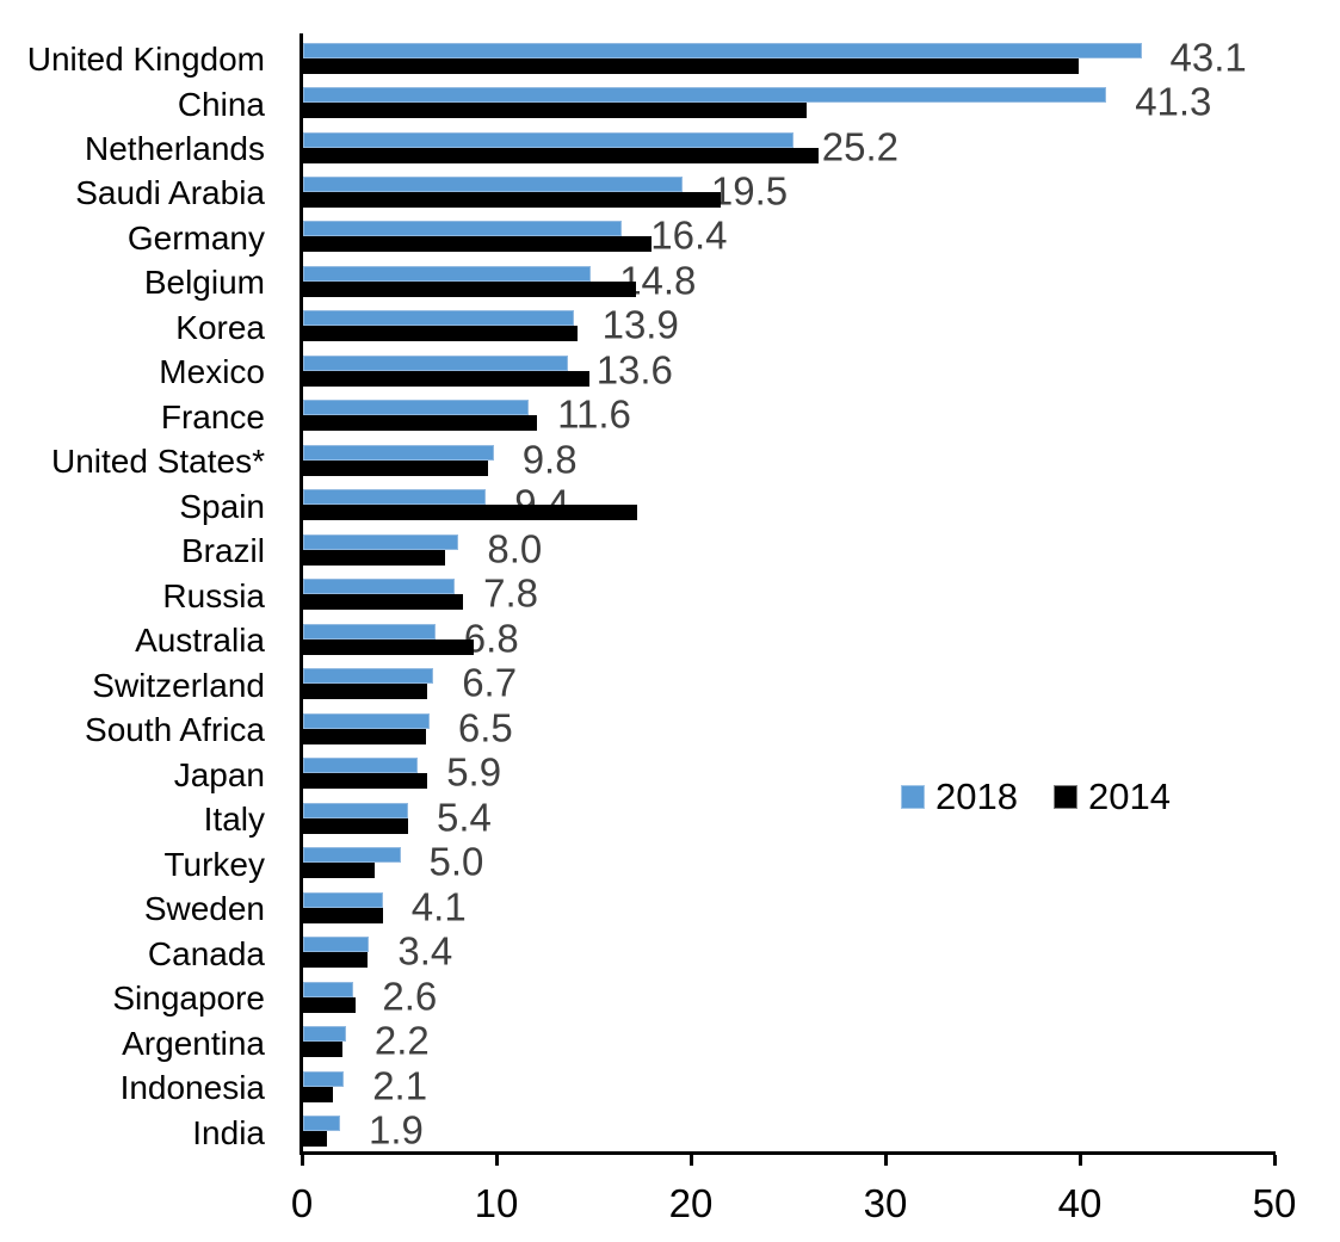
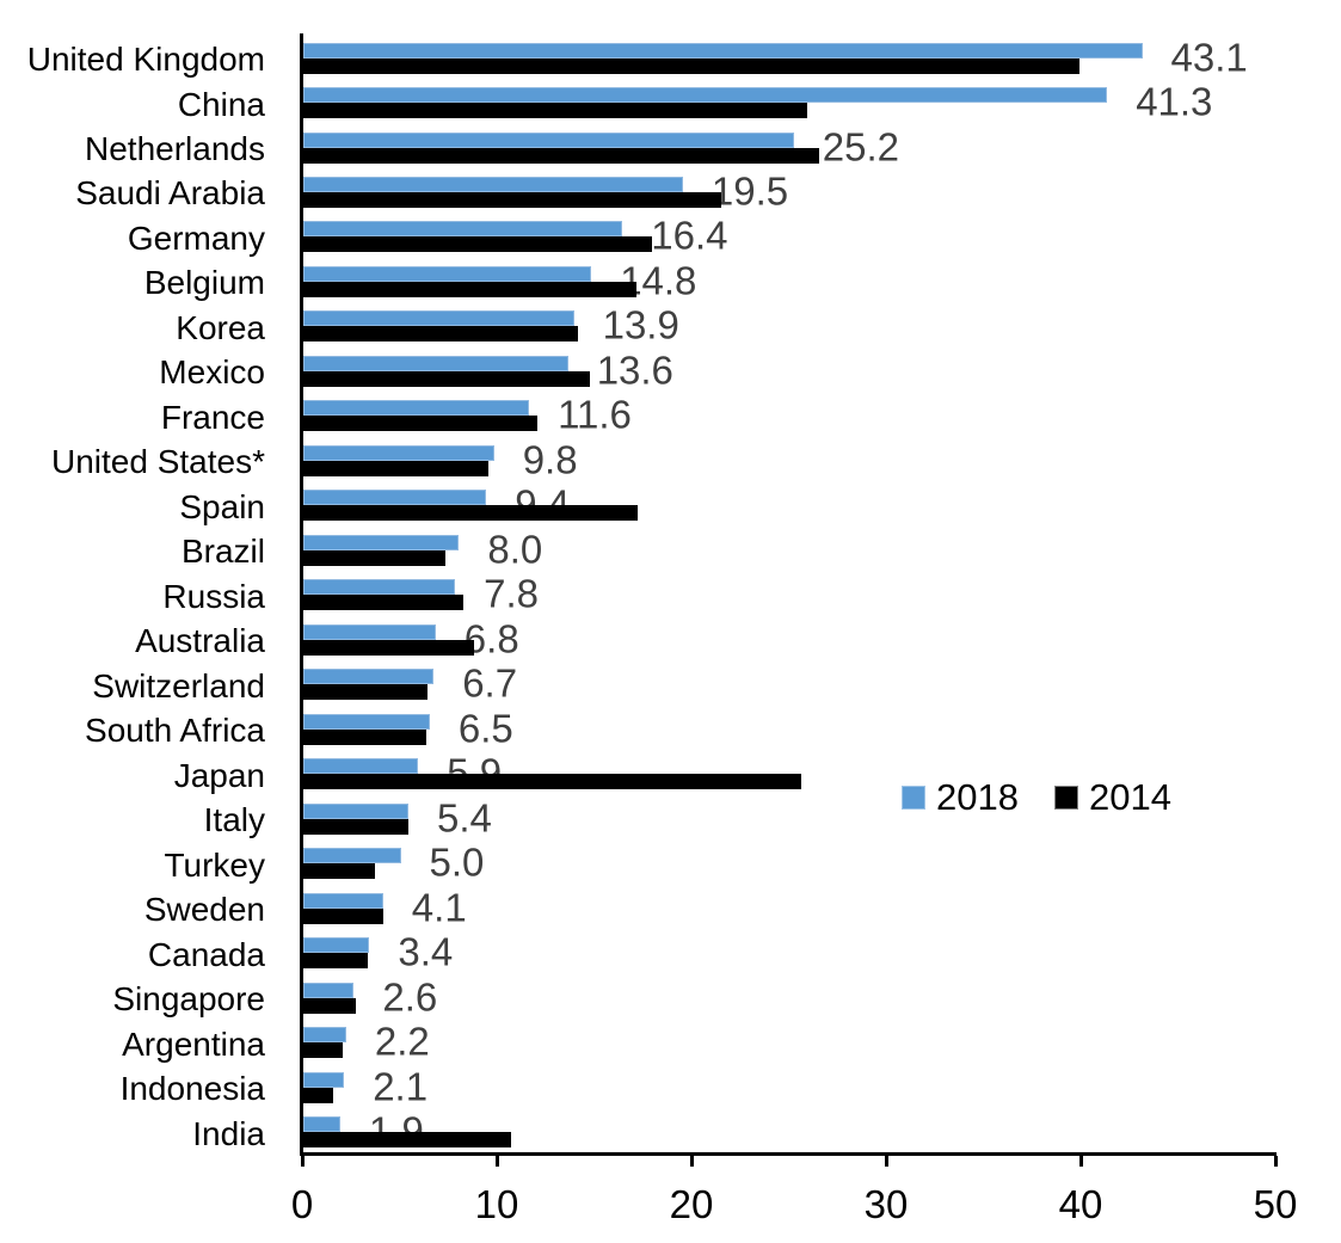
2014/Japan: 6.4 -> 25.6
2014/India: 1.2 -> 10.7
